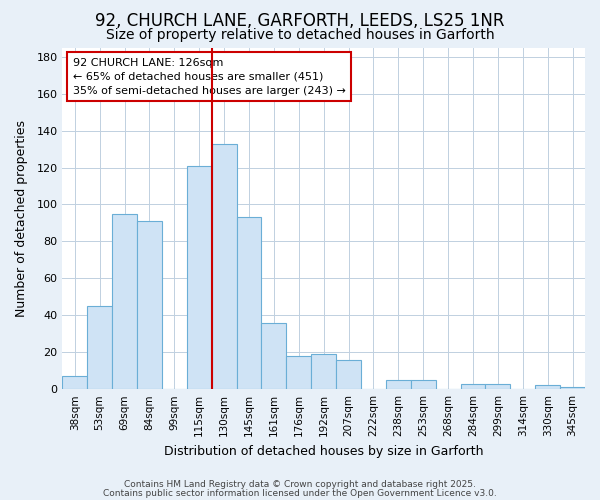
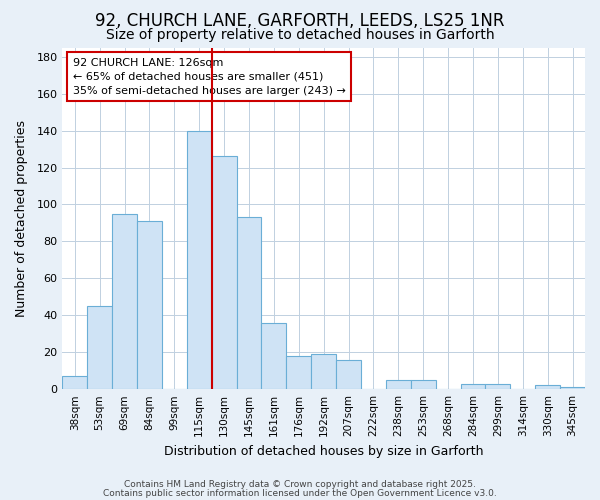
115sqm: 121 -> 140
130sqm: 133 -> 126
